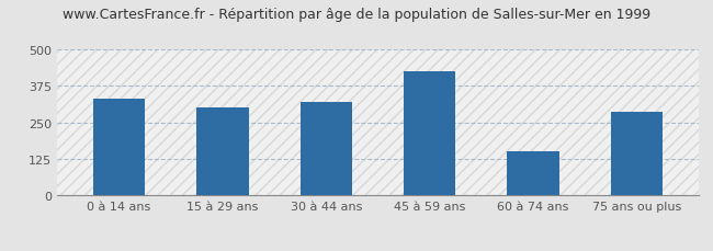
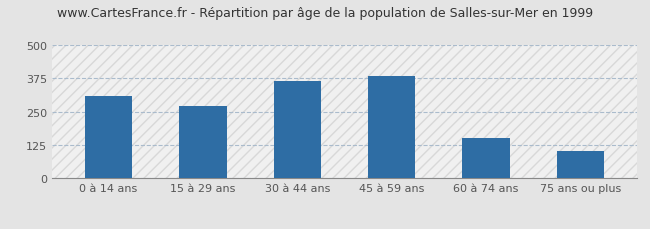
0 à 14 ans: 330 -> 310
15 à 29 ans: 300 -> 270
30 à 44 ans: 320 -> 365
45 à 59 ans: 425 -> 385
75 ans ou plus: 285 -> 103
